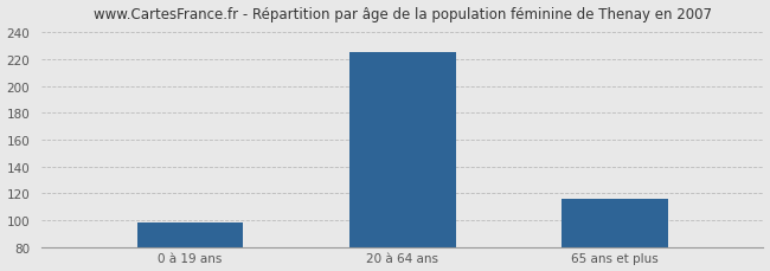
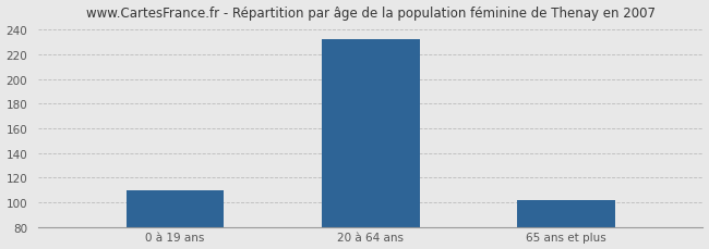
0 à 19 ans: 98 -> 110
20 à 64 ans: 225 -> 232
65 ans et plus: 116 -> 102
